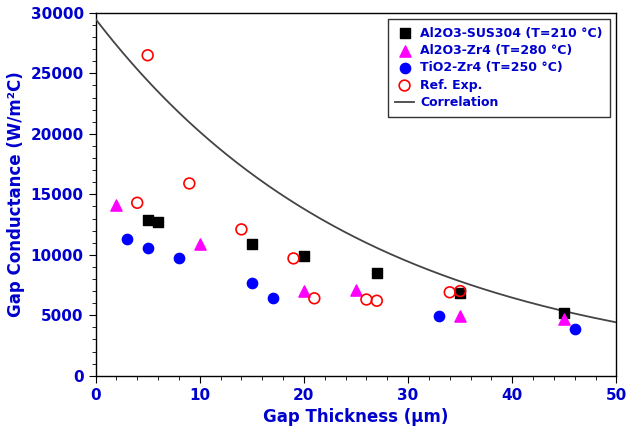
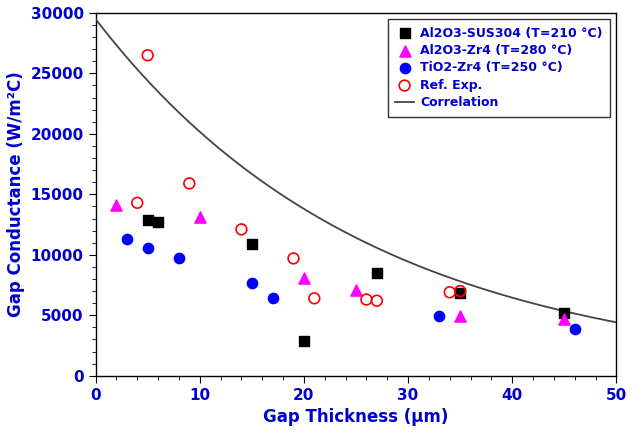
Al2O3-Zr4 (T=280 °C)/10: 10900 -> 13100
Al2O3-SUS304 (T=210 °C)/20: 9900 -> 2900
Al2O3-Zr4 (T=280 °C)/20: 7000 -> 8100
